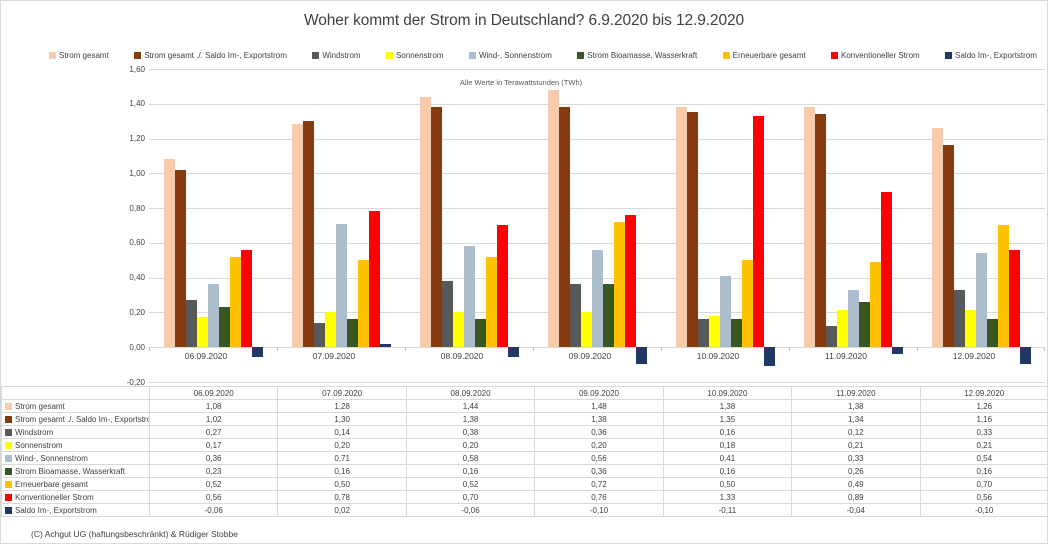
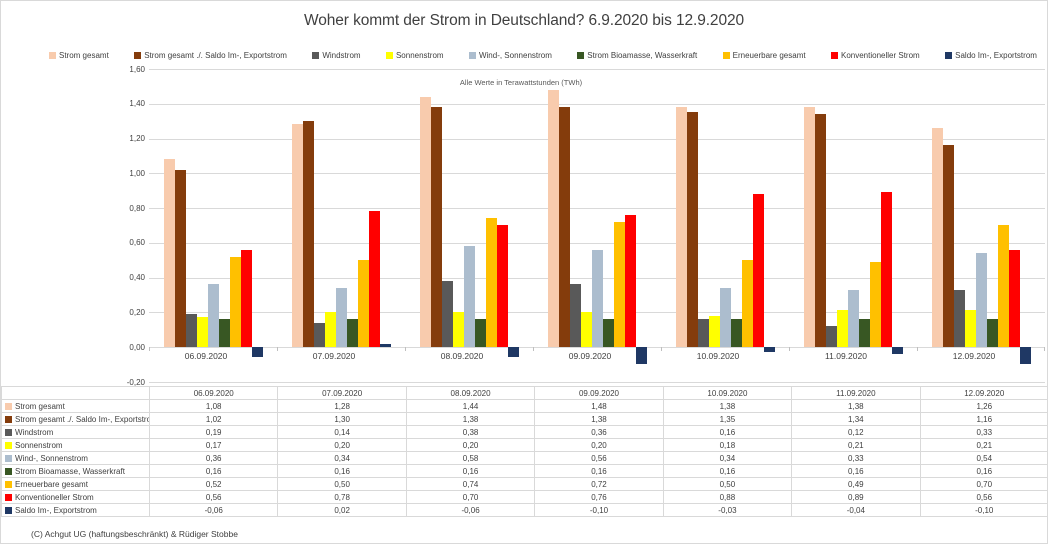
Windstrom/06.09.2020: 0,27 -> 0,19
Strom Bioamasse, Wasserkraft/06.09.2020: 0,23 -> 0,16
Wind-, Sonnenstrom/07.09.2020: 0,71 -> 0,34
Erneuerbare gesamt/08.09.2020: 0,52 -> 0,74
Strom Bioamasse, Wasserkraft/09.09.2020: 0,36 -> 0,16
Wind-, Sonnenstrom/10.09.2020: 0,41 -> 0,34
Konventioneller Strom/10.09.2020: 1,33 -> 0,88
Saldo Im-, Exportstrom/10.09.2020: -0,11 -> -0,03
Strom Bioamasse, Wasserkraft/11.09.2020: 0,26 -> 0,16
